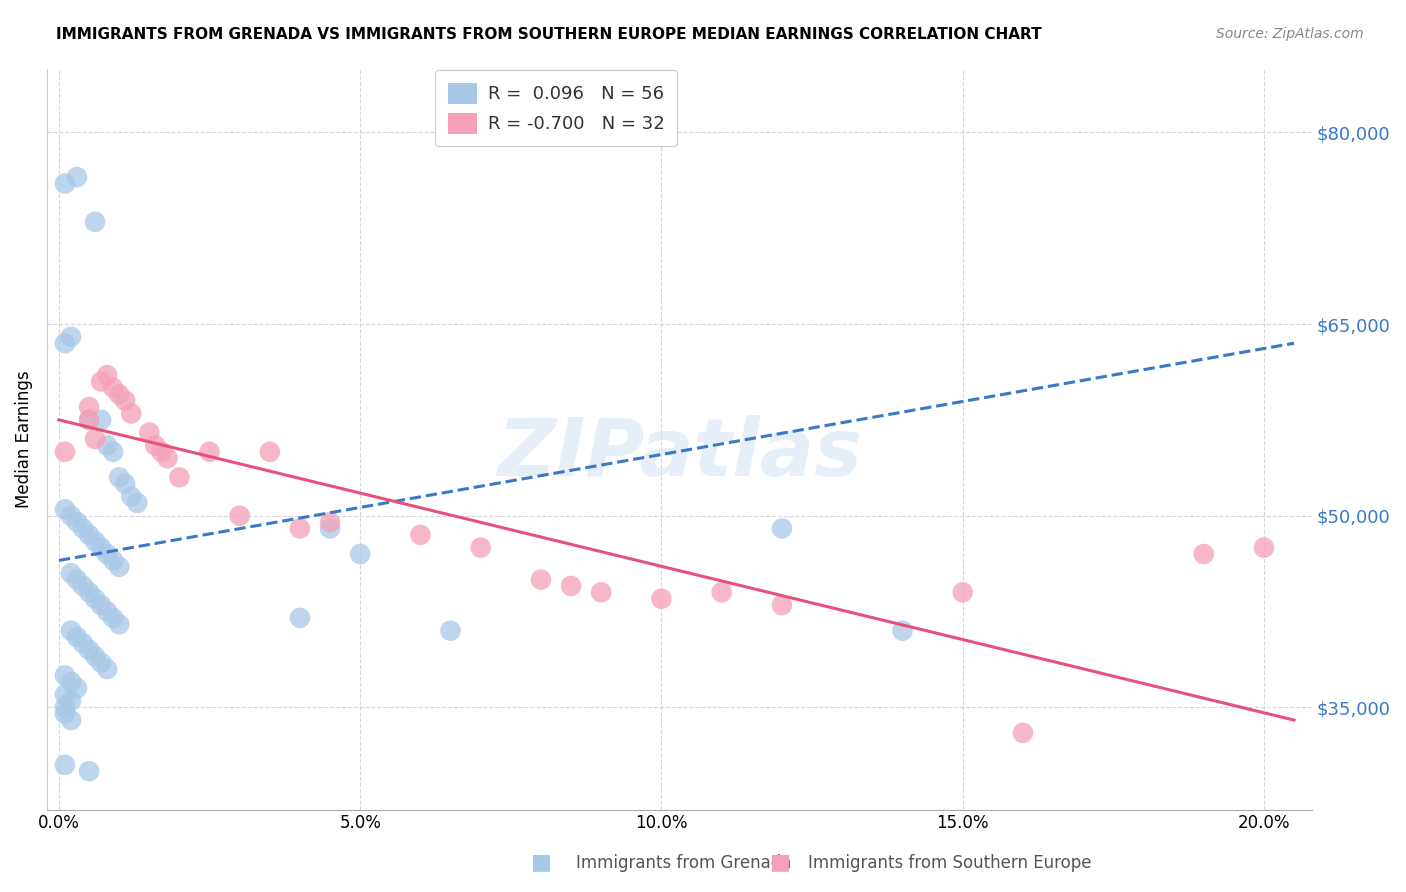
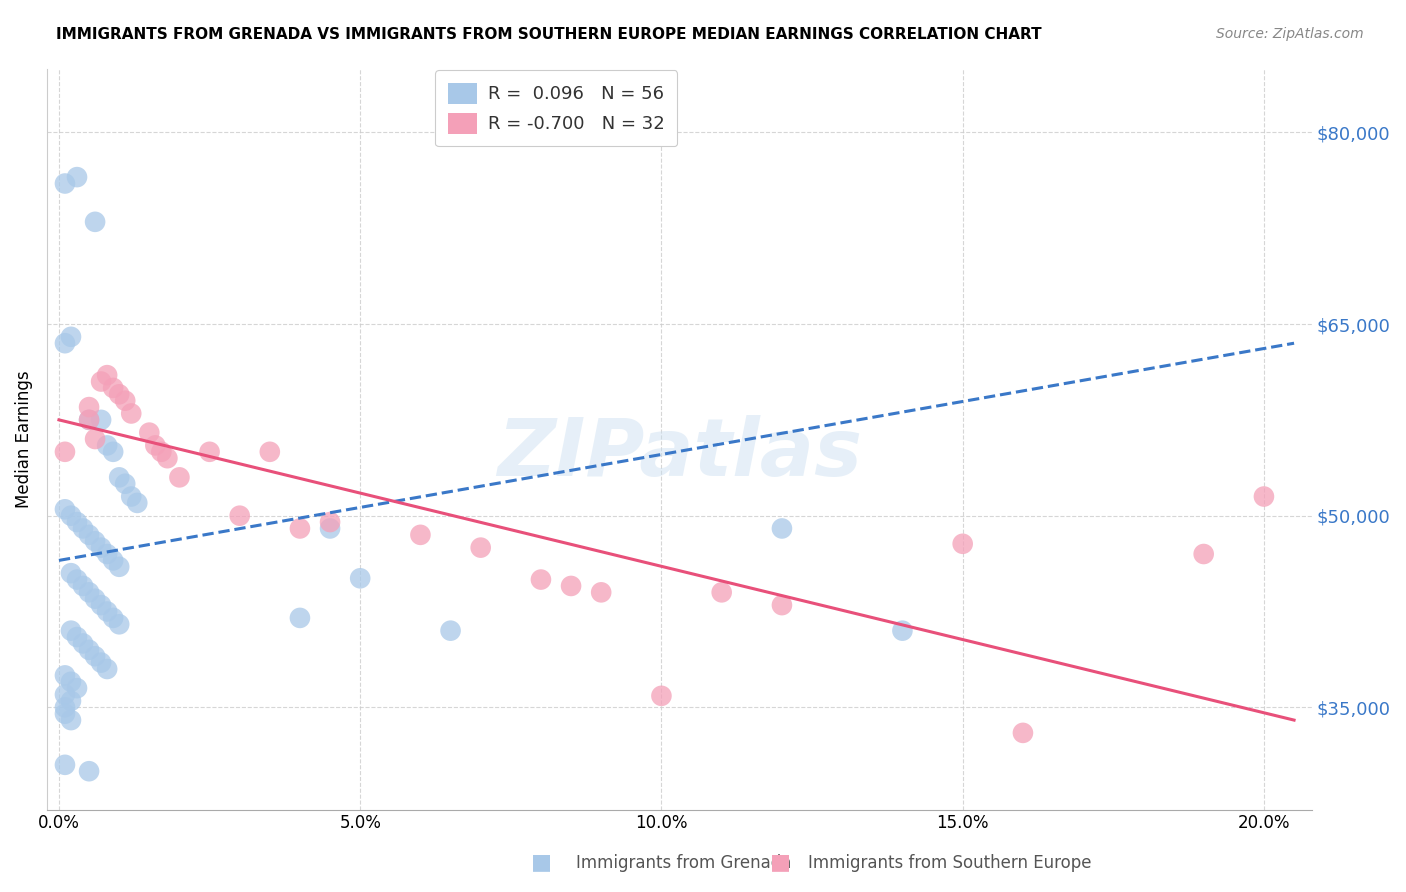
R = 0.096 N = 56/5.0%: $47,000 -> $45,100
R = -0.700 N = 32/10.0%: $43,500 -> $35,900
R = -0.700 N = 32/15.0%: $44,000 -> $47,800
R = -0.700 N = 32/20.0%: $47,500 -> $51,500
